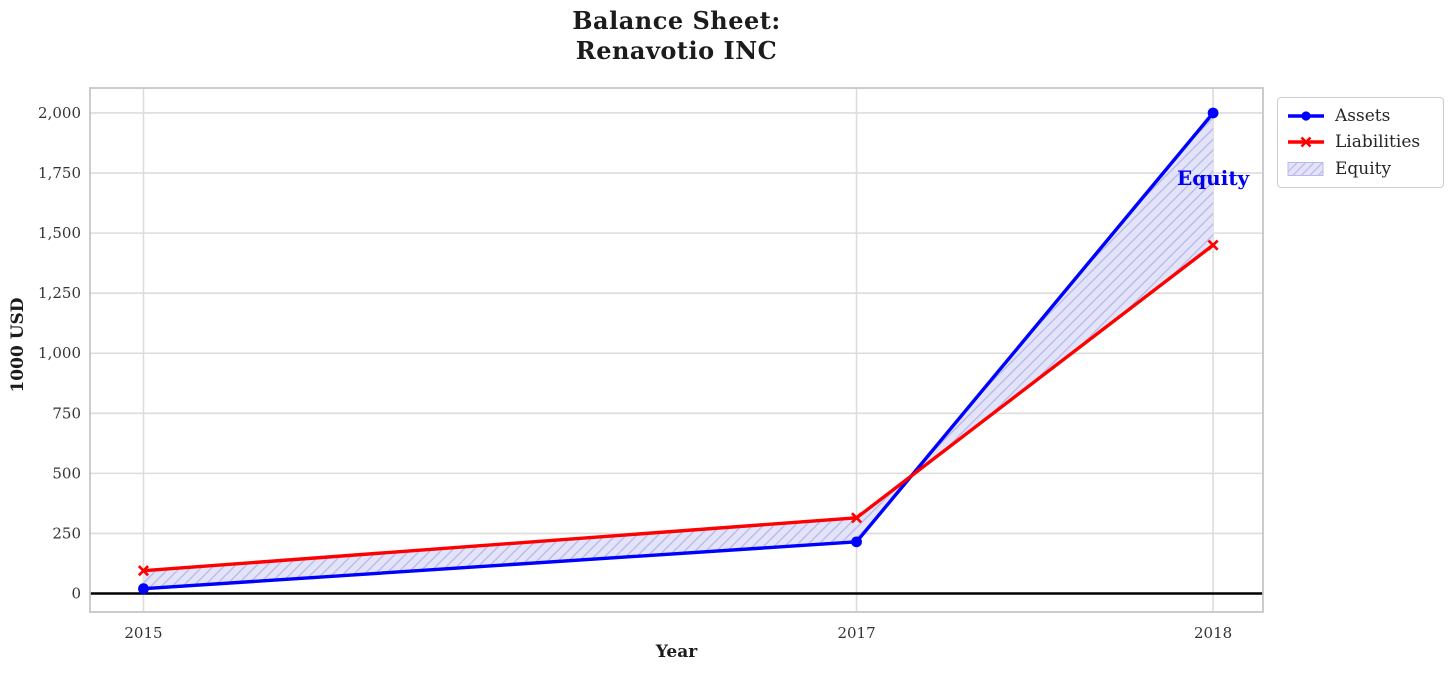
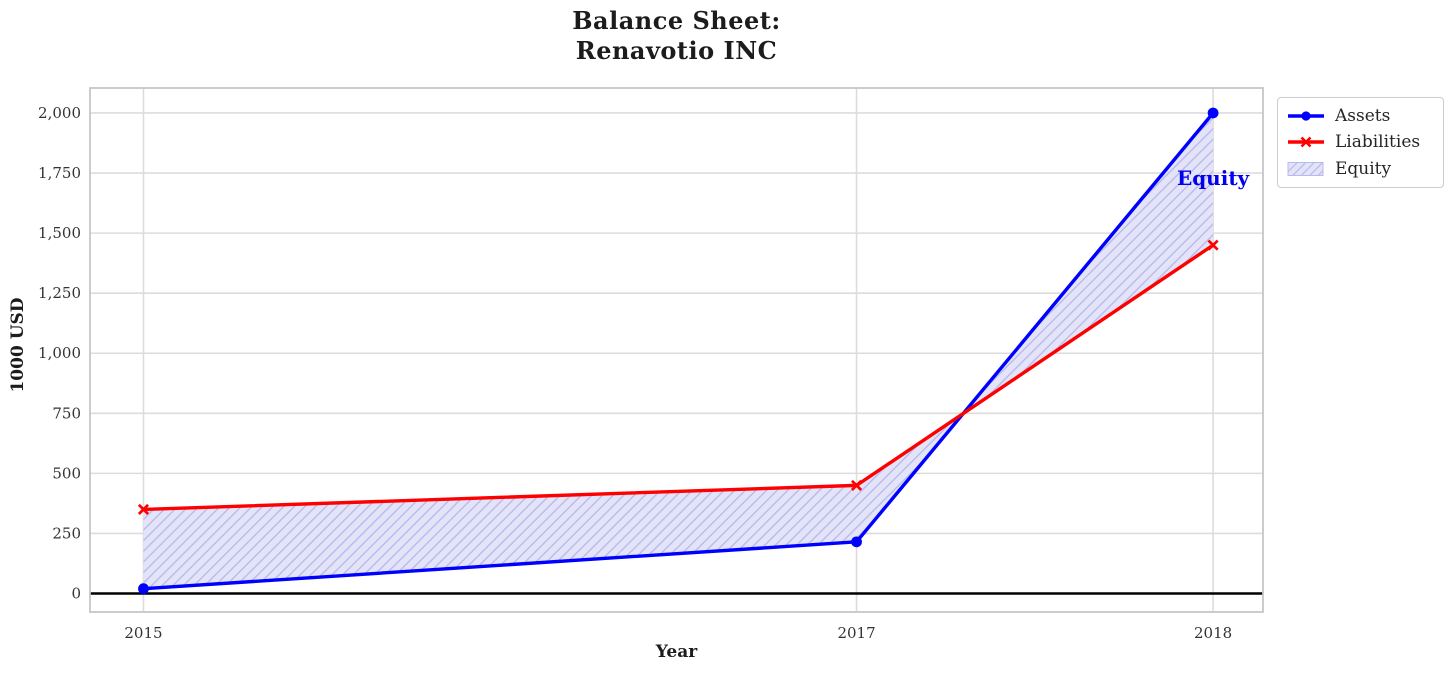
Liabilities/2015: 100 -> 350
Liabilities/2017: 320 -> 450
